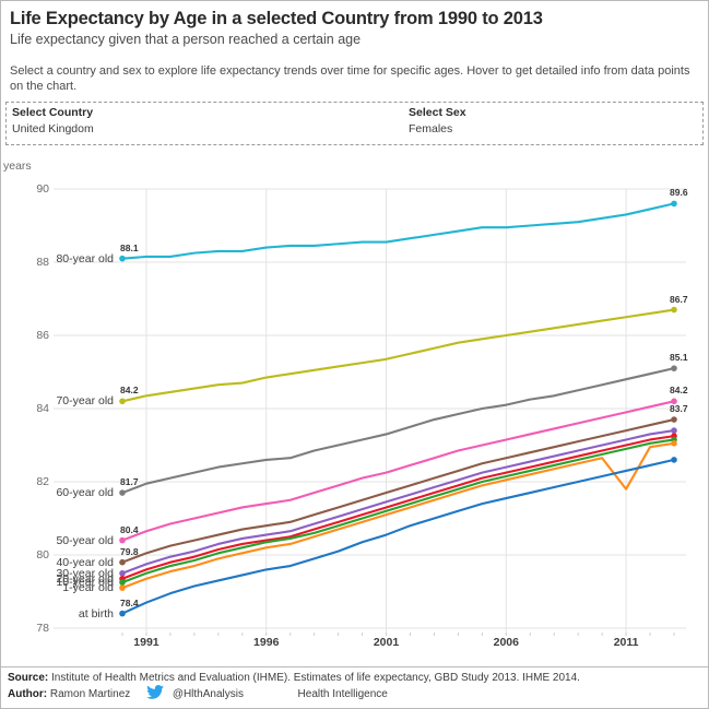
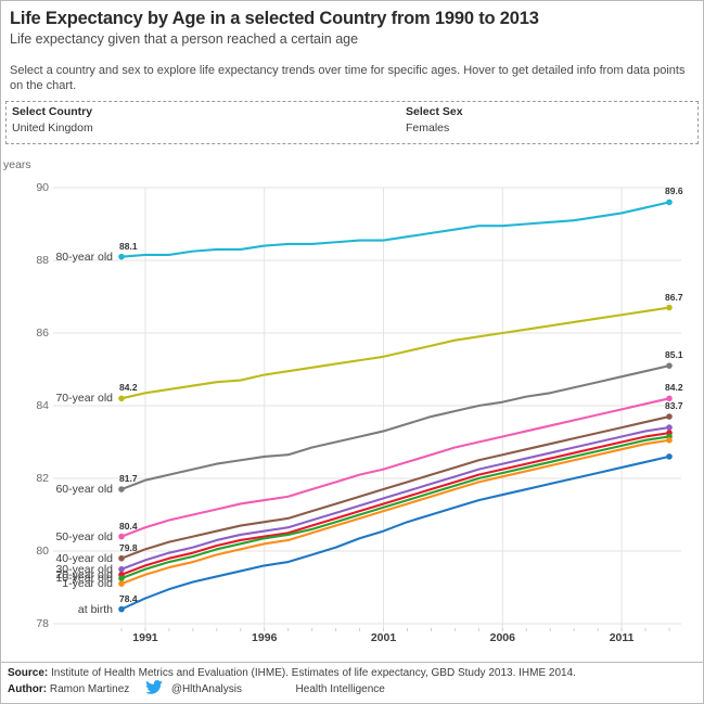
1-year old/2011: 81.8 -> 82.8
